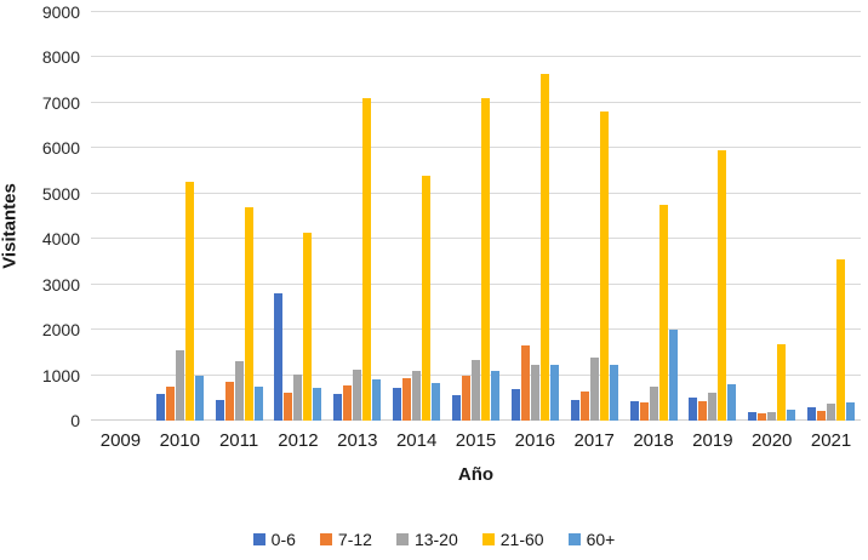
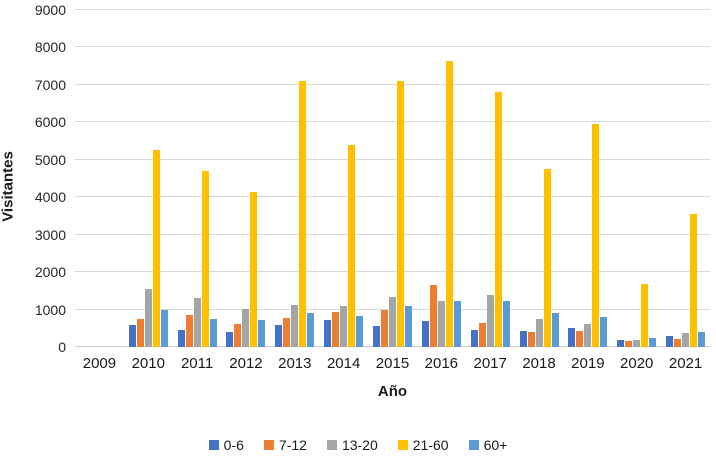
0-6/2012: 2800 -> 400
60+/2018: 2000 -> 900
